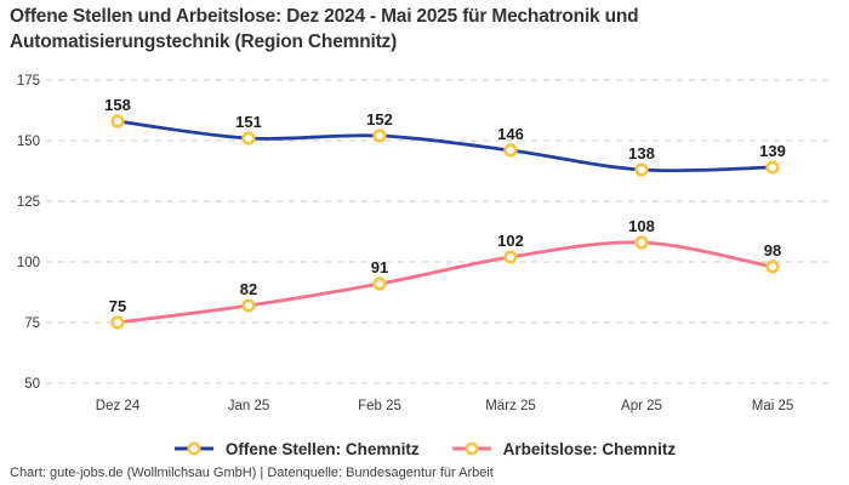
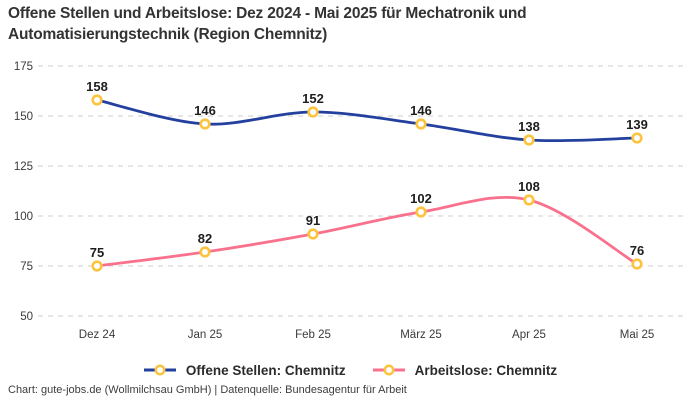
Offene Stellen: Chemnitz/Jan 25: 151 -> 146
Arbeitslose: Chemnitz/Mai 25: 98 -> 76
